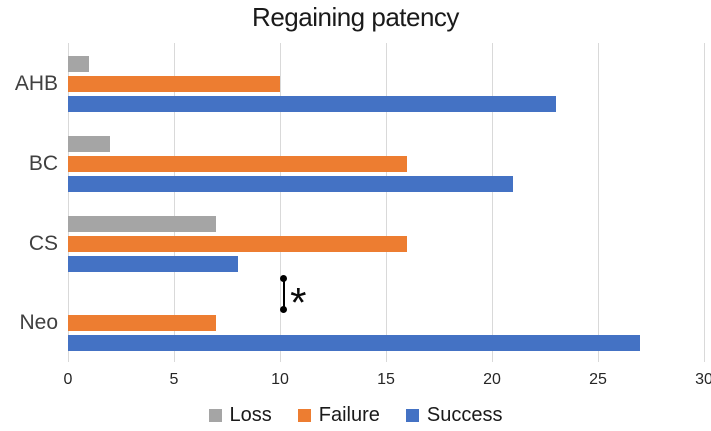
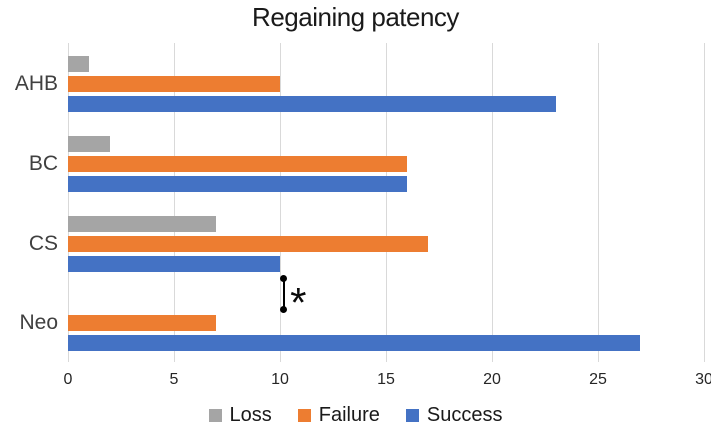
Success/BC: 21 -> 16
Failure/CS: 16 -> 17
Success/CS: 8 -> 10
